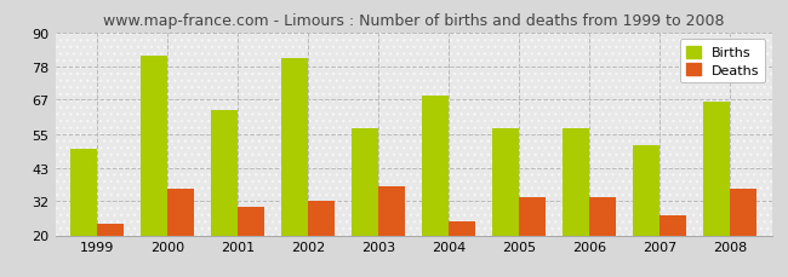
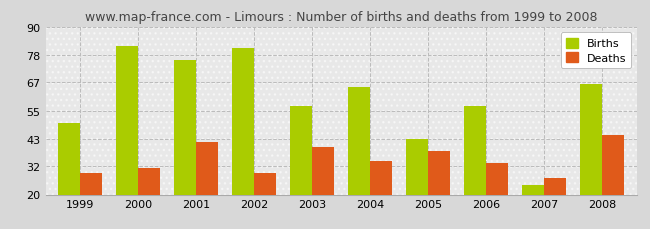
Deaths/1999: 24 -> 29
Deaths/2000: 36 -> 31
Births/2001: 63 -> 76
Deaths/2001: 30 -> 42
Deaths/2002: 32 -> 29
Deaths/2003: 37 -> 40
Births/2004: 68 -> 65
Deaths/2004: 25 -> 34
Births/2005: 57 -> 43
Deaths/2005: 33 -> 38
Births/2007: 51 -> 24
Deaths/2008: 36 -> 45
